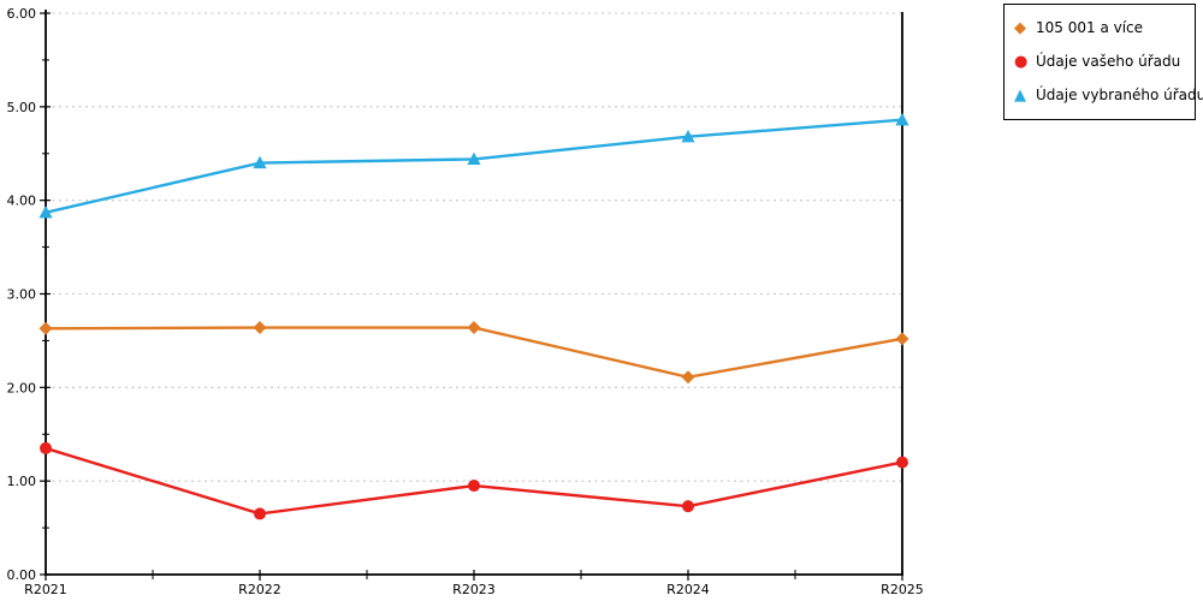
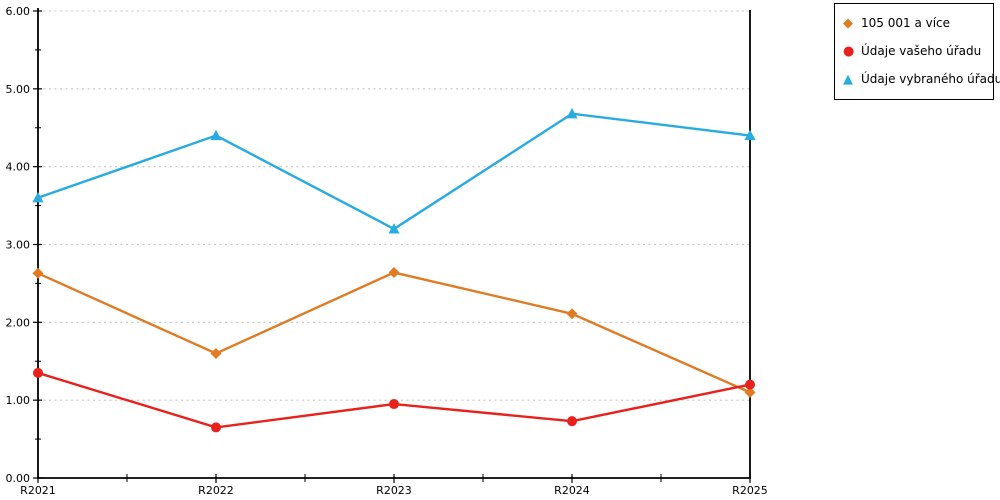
Údaje vybraného úřadu/R2021: 3.9 -> 3.6
105 001 a více/R2022: 2.6 -> 1.6
Údaje vybraného úřadu/R2023: 4.4 -> 3.2
105 001 a více/R2025: 2.5 -> 1.1
Údaje vybraného úřadu/R2025: 4.9 -> 4.4
